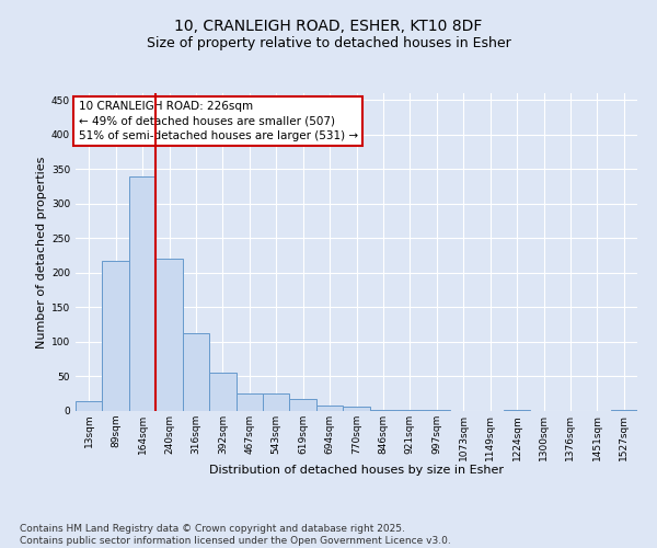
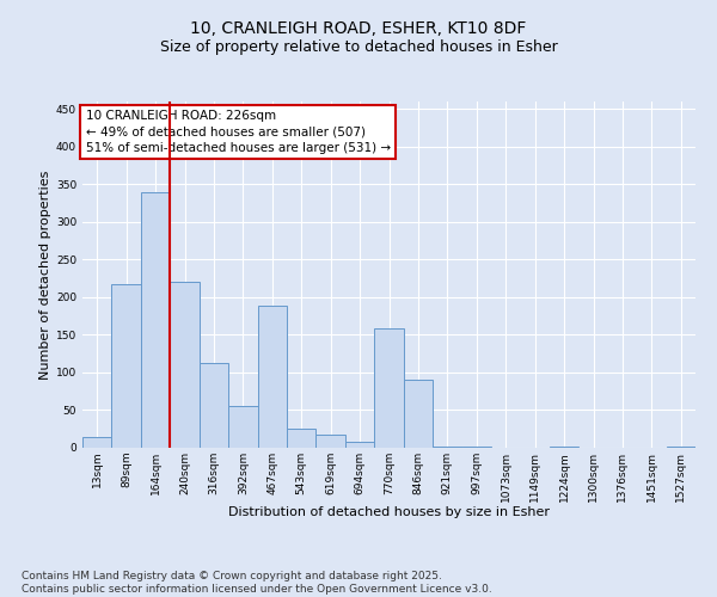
467sqm: 26 -> 188
770sqm: 6 -> 158
846sqm: 2 -> 90
